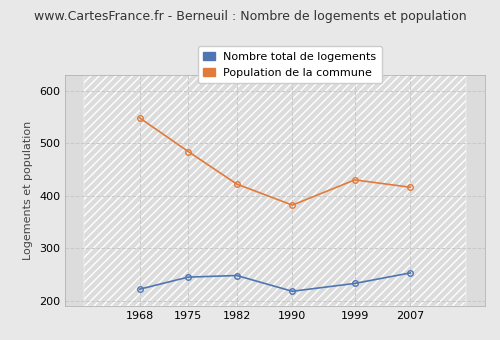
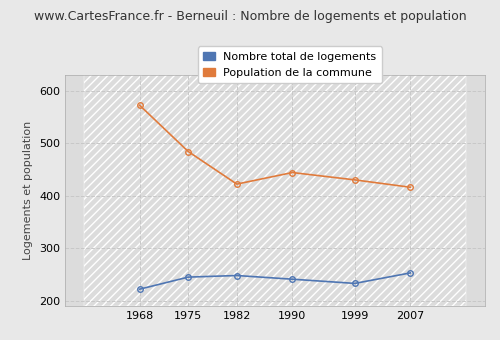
Population de la commune/1968: 548 -> 572
Nombre total de logements/1990: 218 -> 241
Population de la commune/1990: 382 -> 444
